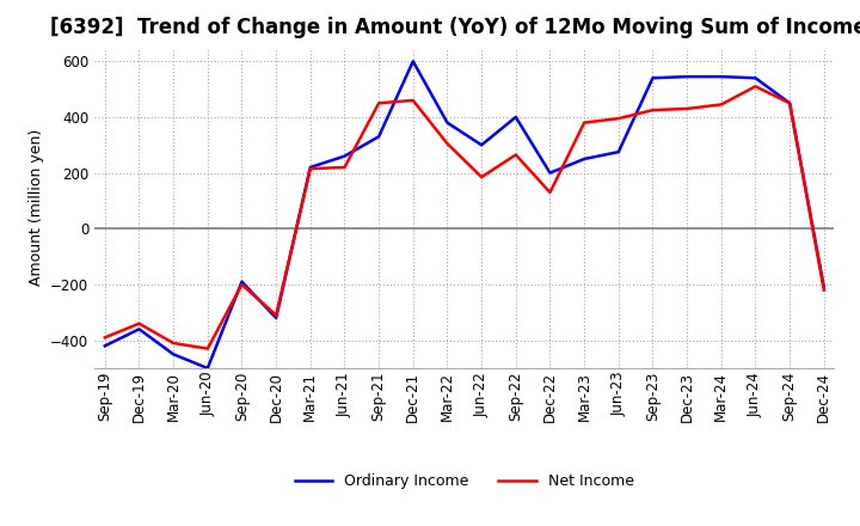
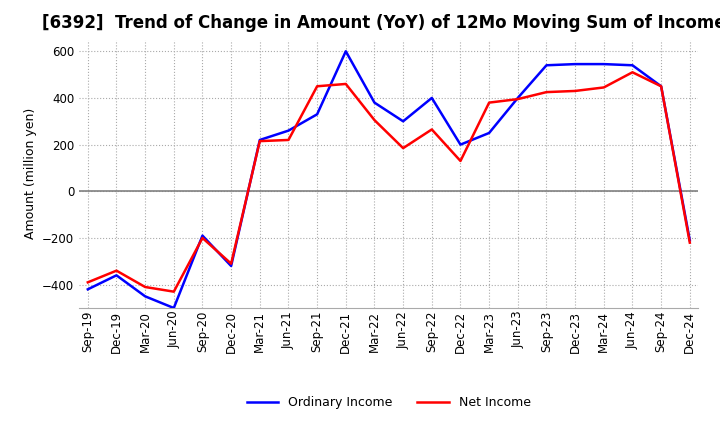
Ordinary Income/Jun-23: 275 -> 400
